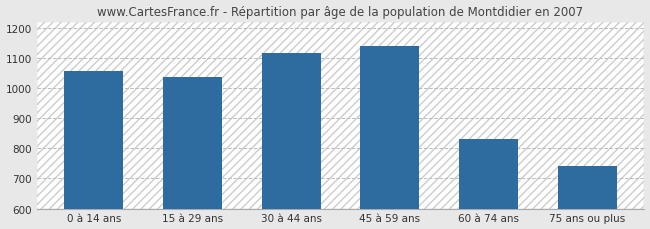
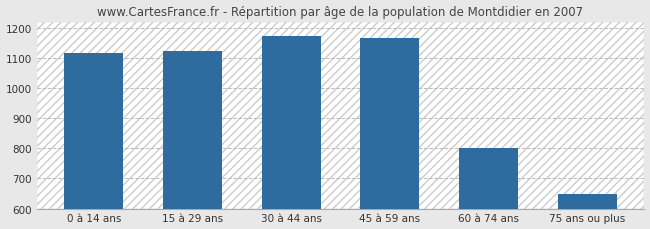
0 à 14 ans: 1055 -> 1117
15 à 29 ans: 1035 -> 1122
30 à 44 ans: 1115 -> 1172
45 à 59 ans: 1140 -> 1165
60 à 74 ans: 830 -> 800
75 ans ou plus: 740 -> 648
